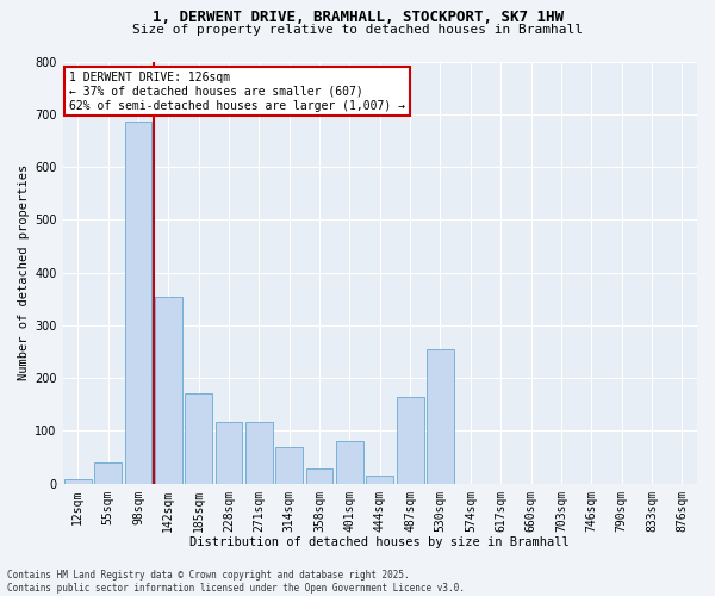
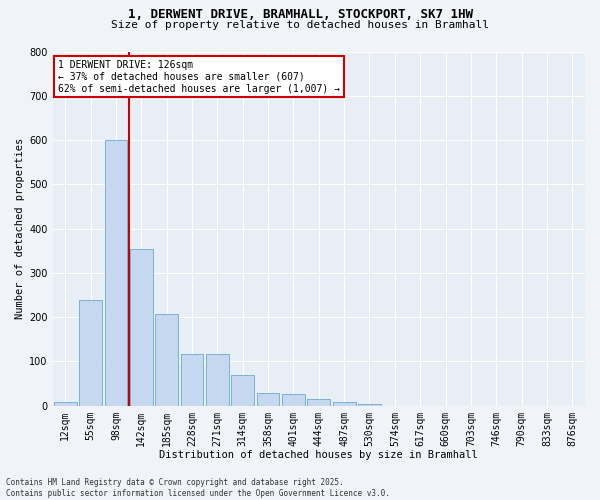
55sqm: 40 -> 238
98sqm: 685 -> 600
185sqm: 170 -> 207
401sqm: 80 -> 27
487sqm: 165 -> 9
530sqm: 255 -> 5
